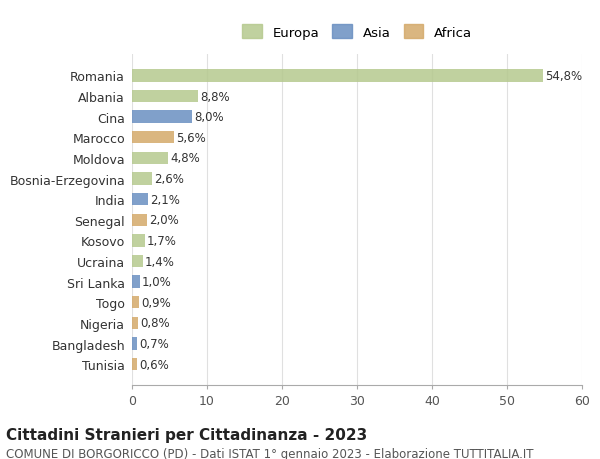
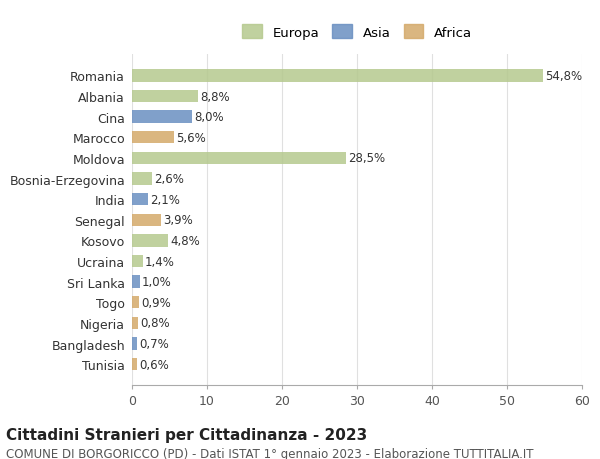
Moldova: 4,8% -> 28,5%
Senegal: 2,0% -> 3,9%
Kosovo: 1,7% -> 4,8%
